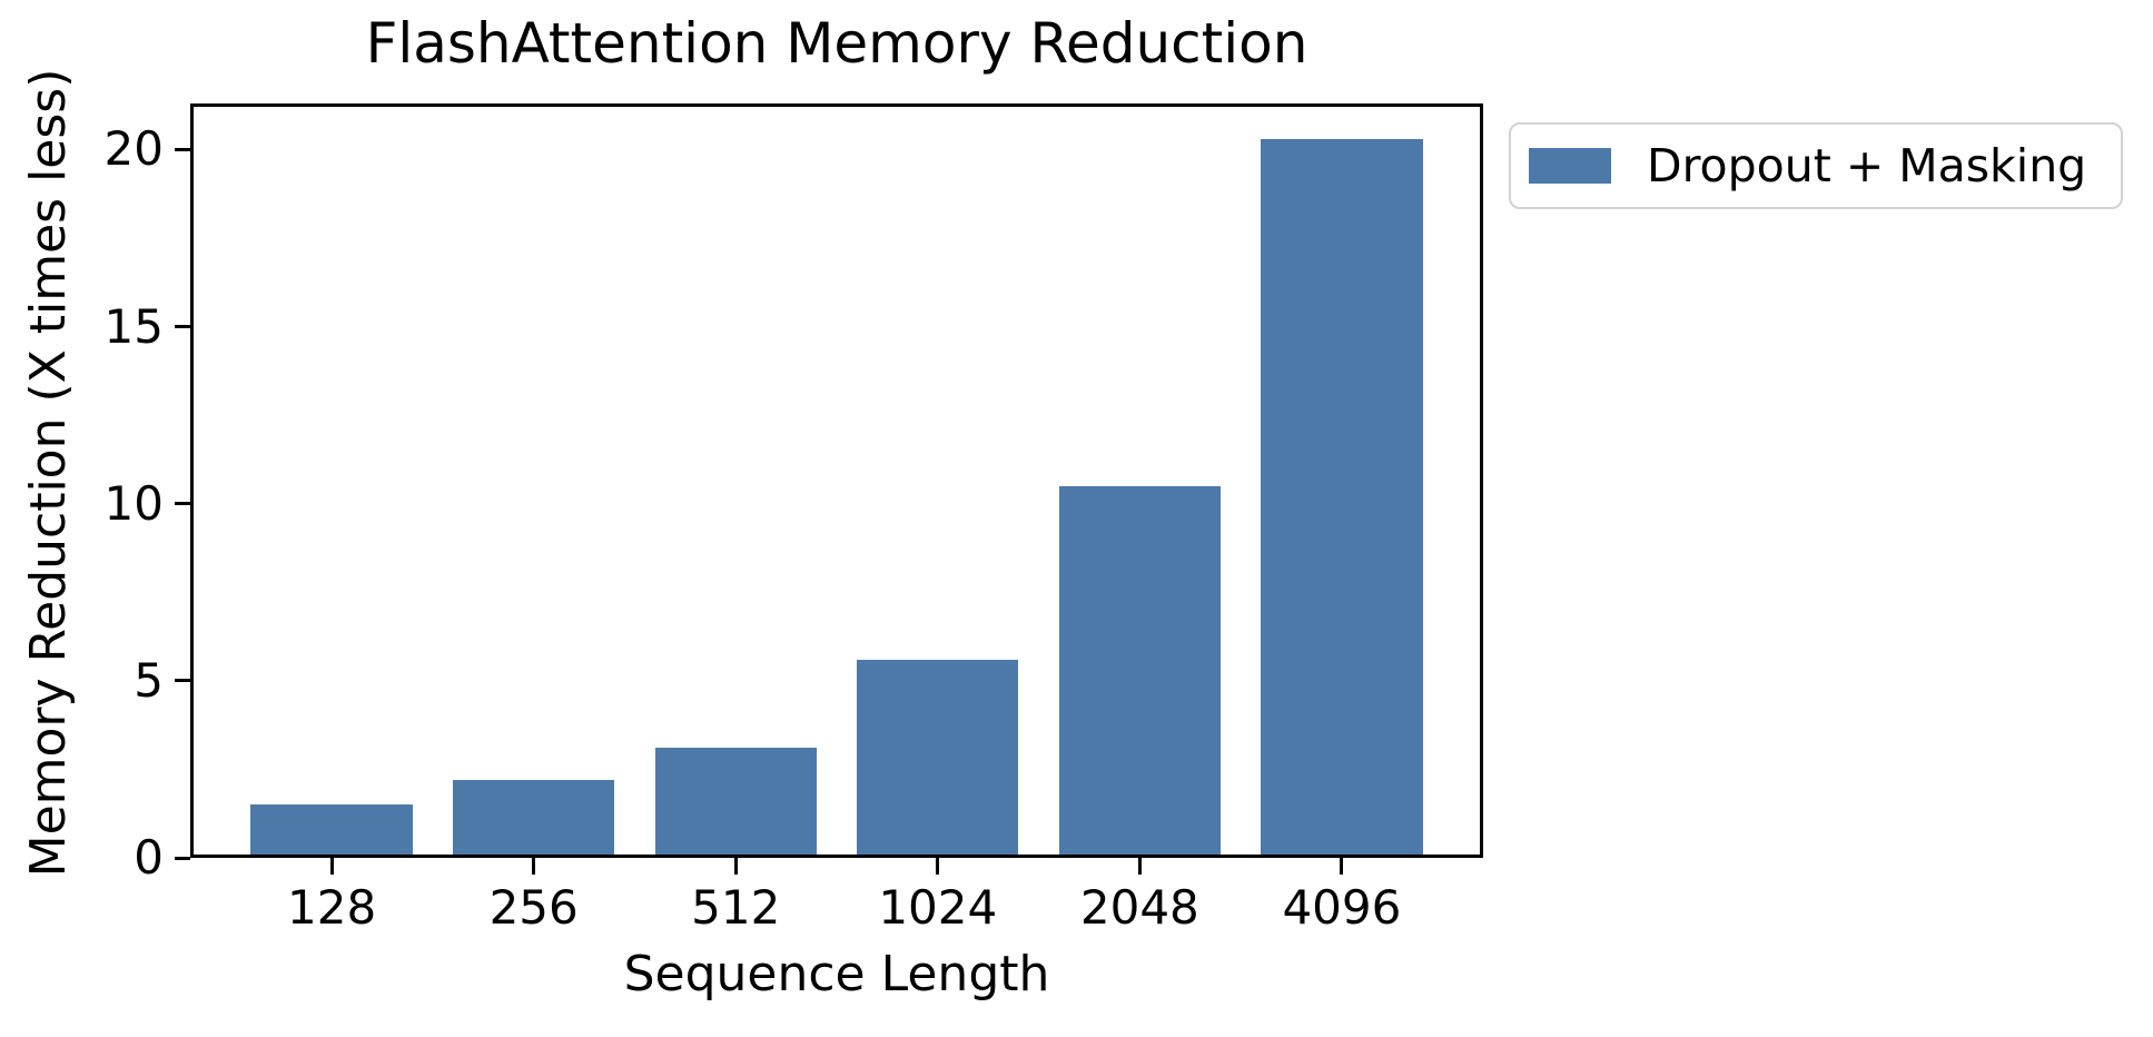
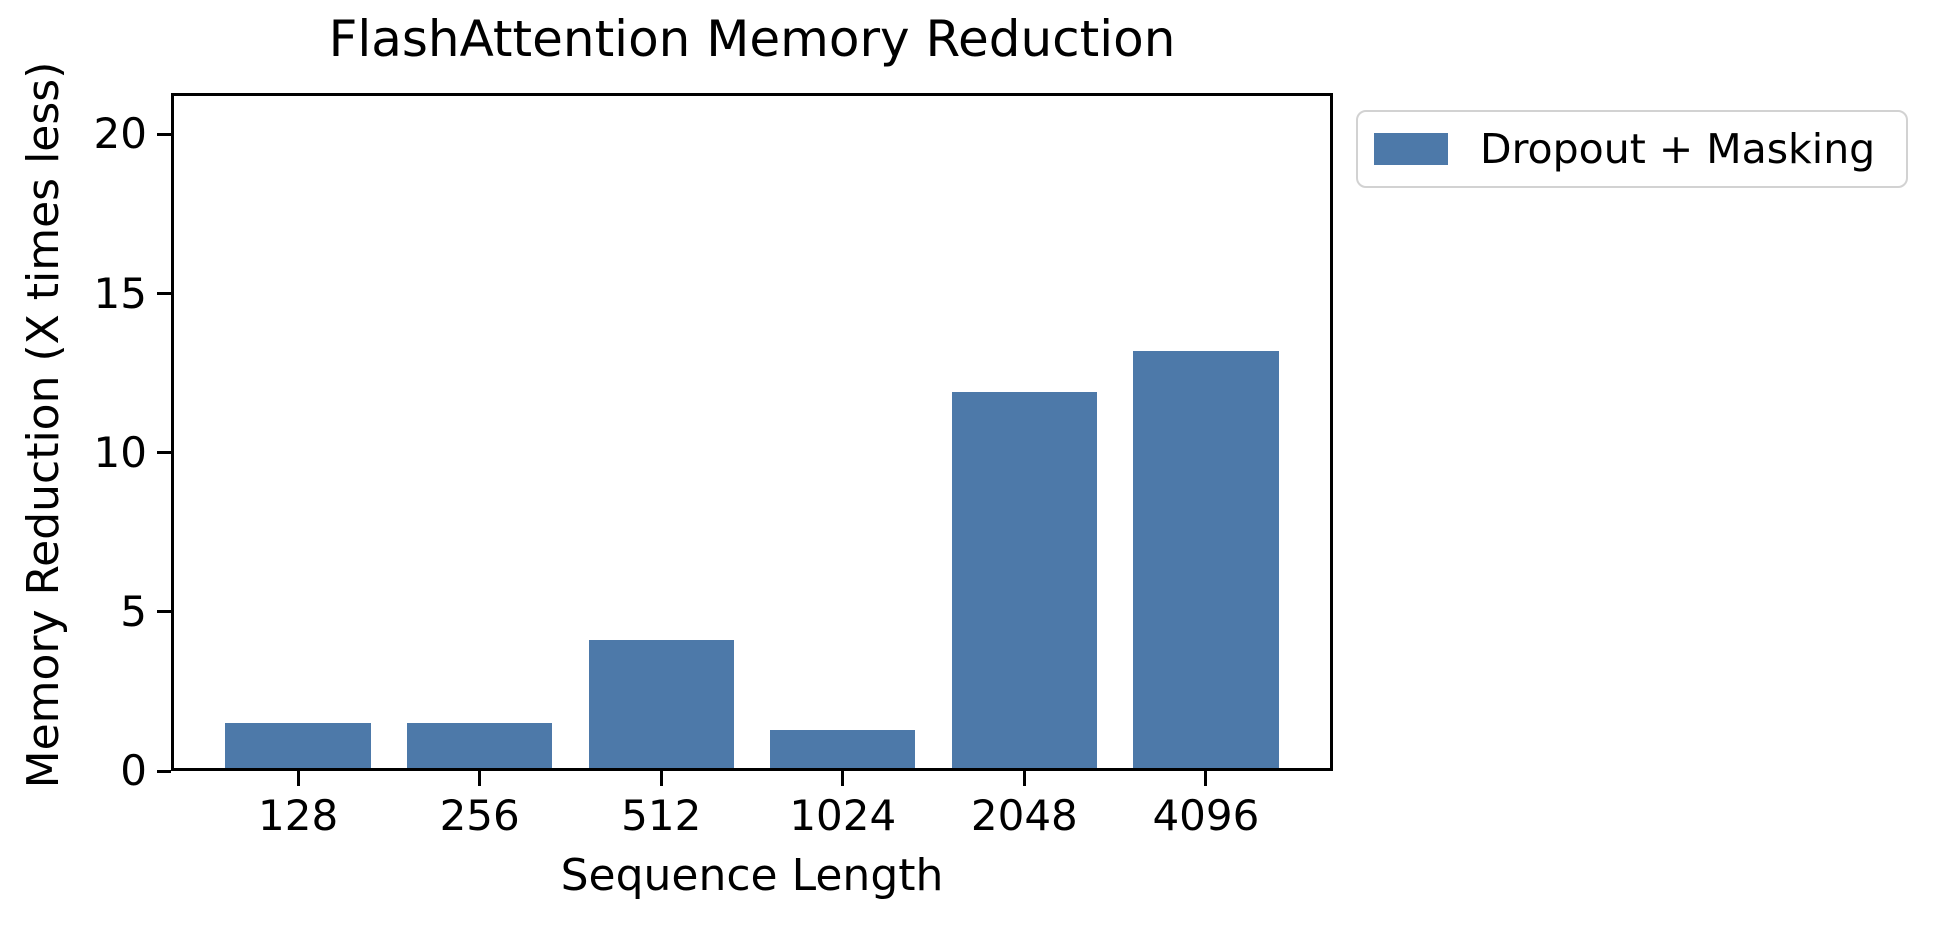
256: 2.2 -> 1.5
512: 3.1 -> 4.1
1024: 5.6 -> 1.3
2048: 10.5 -> 11.9
4096: 20.3 -> 13.2
